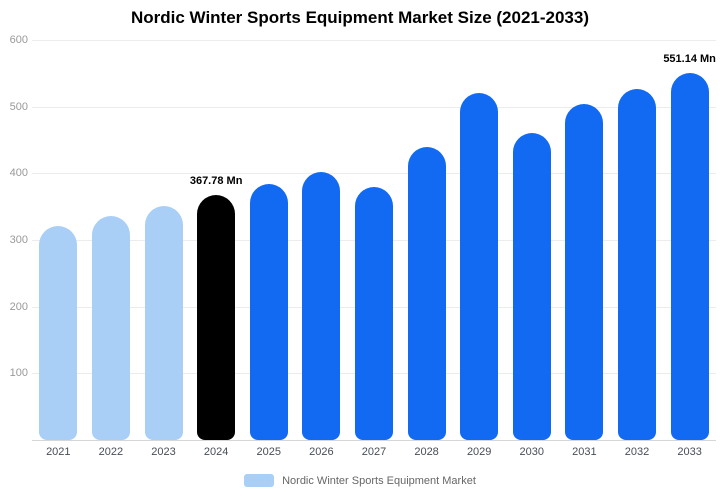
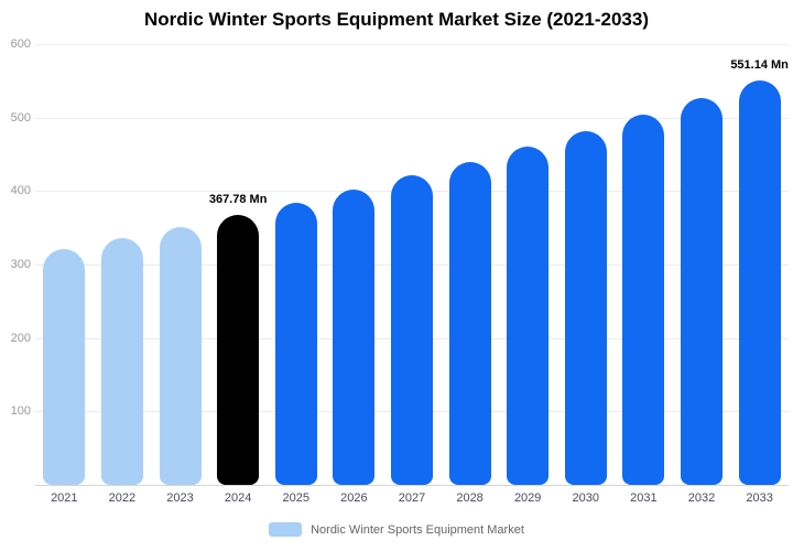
2027: 380 -> 420
2029: 520 -> 460
2030: 460 -> 480
